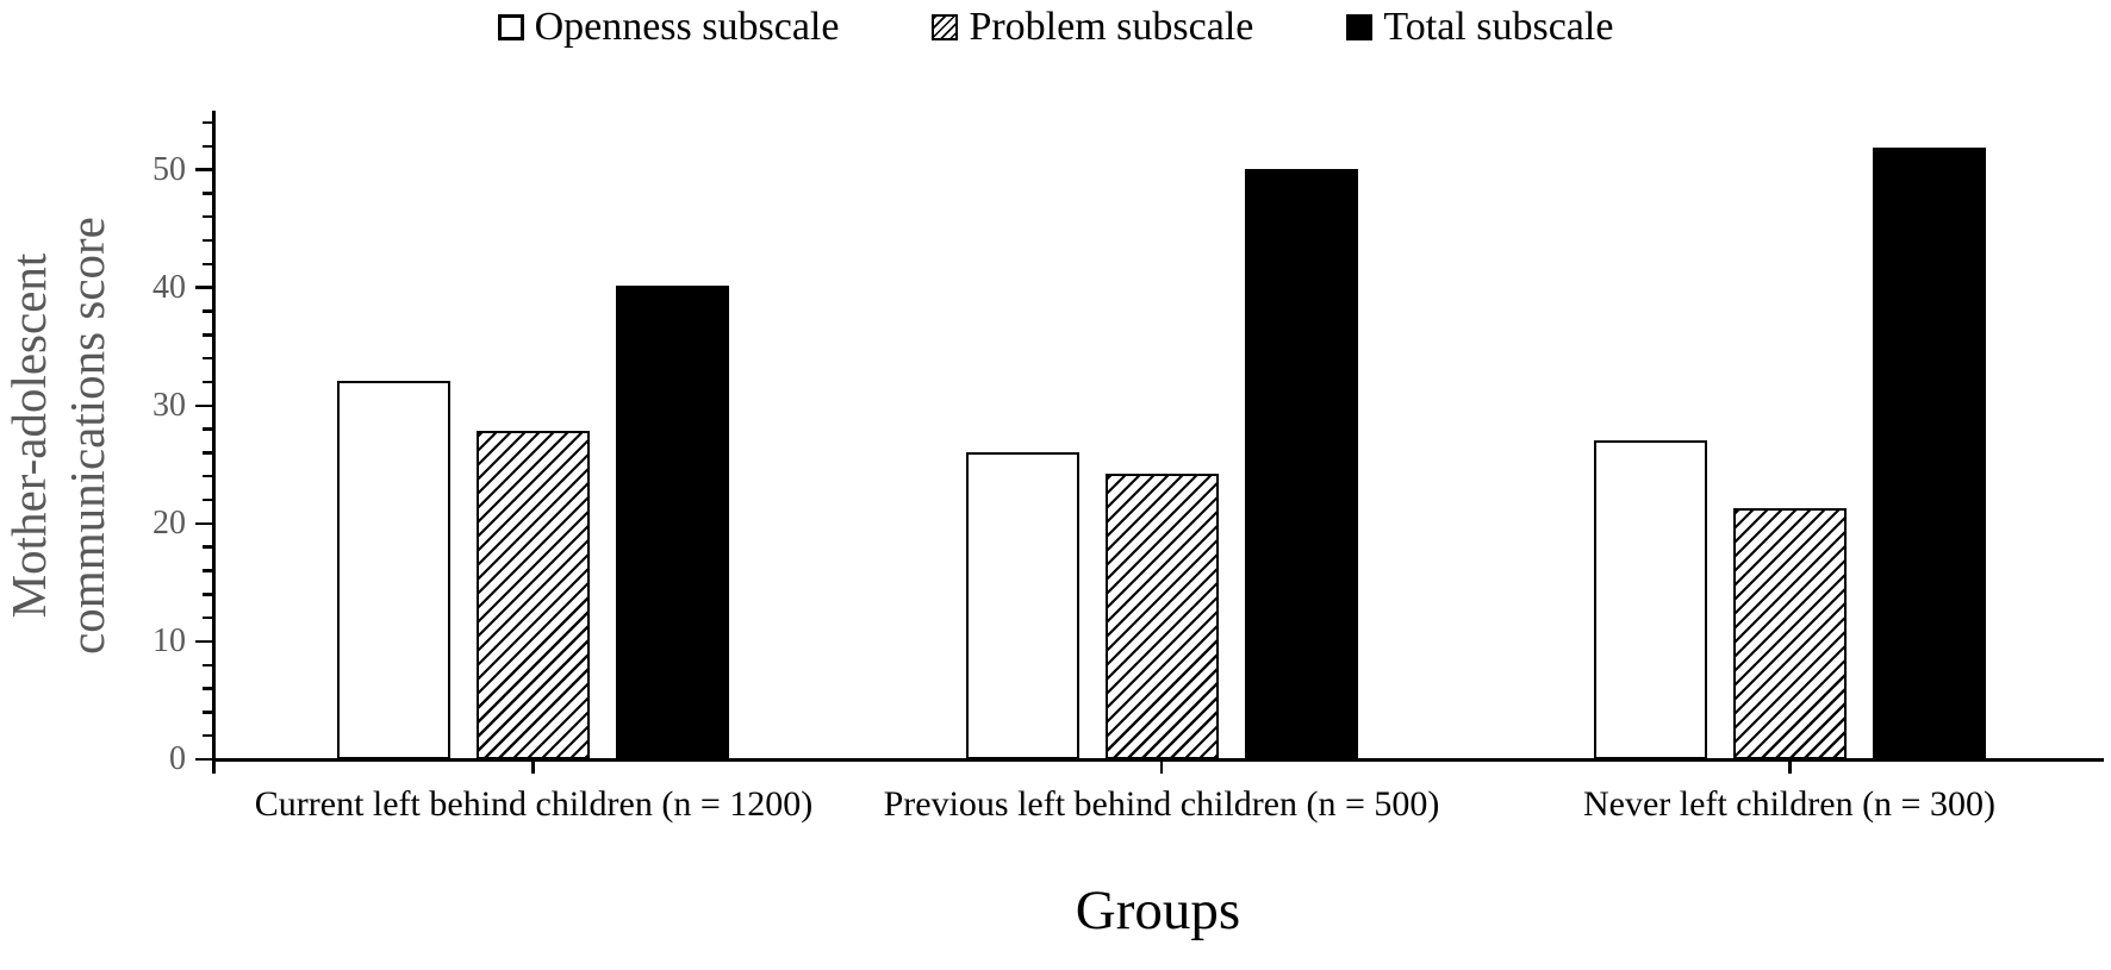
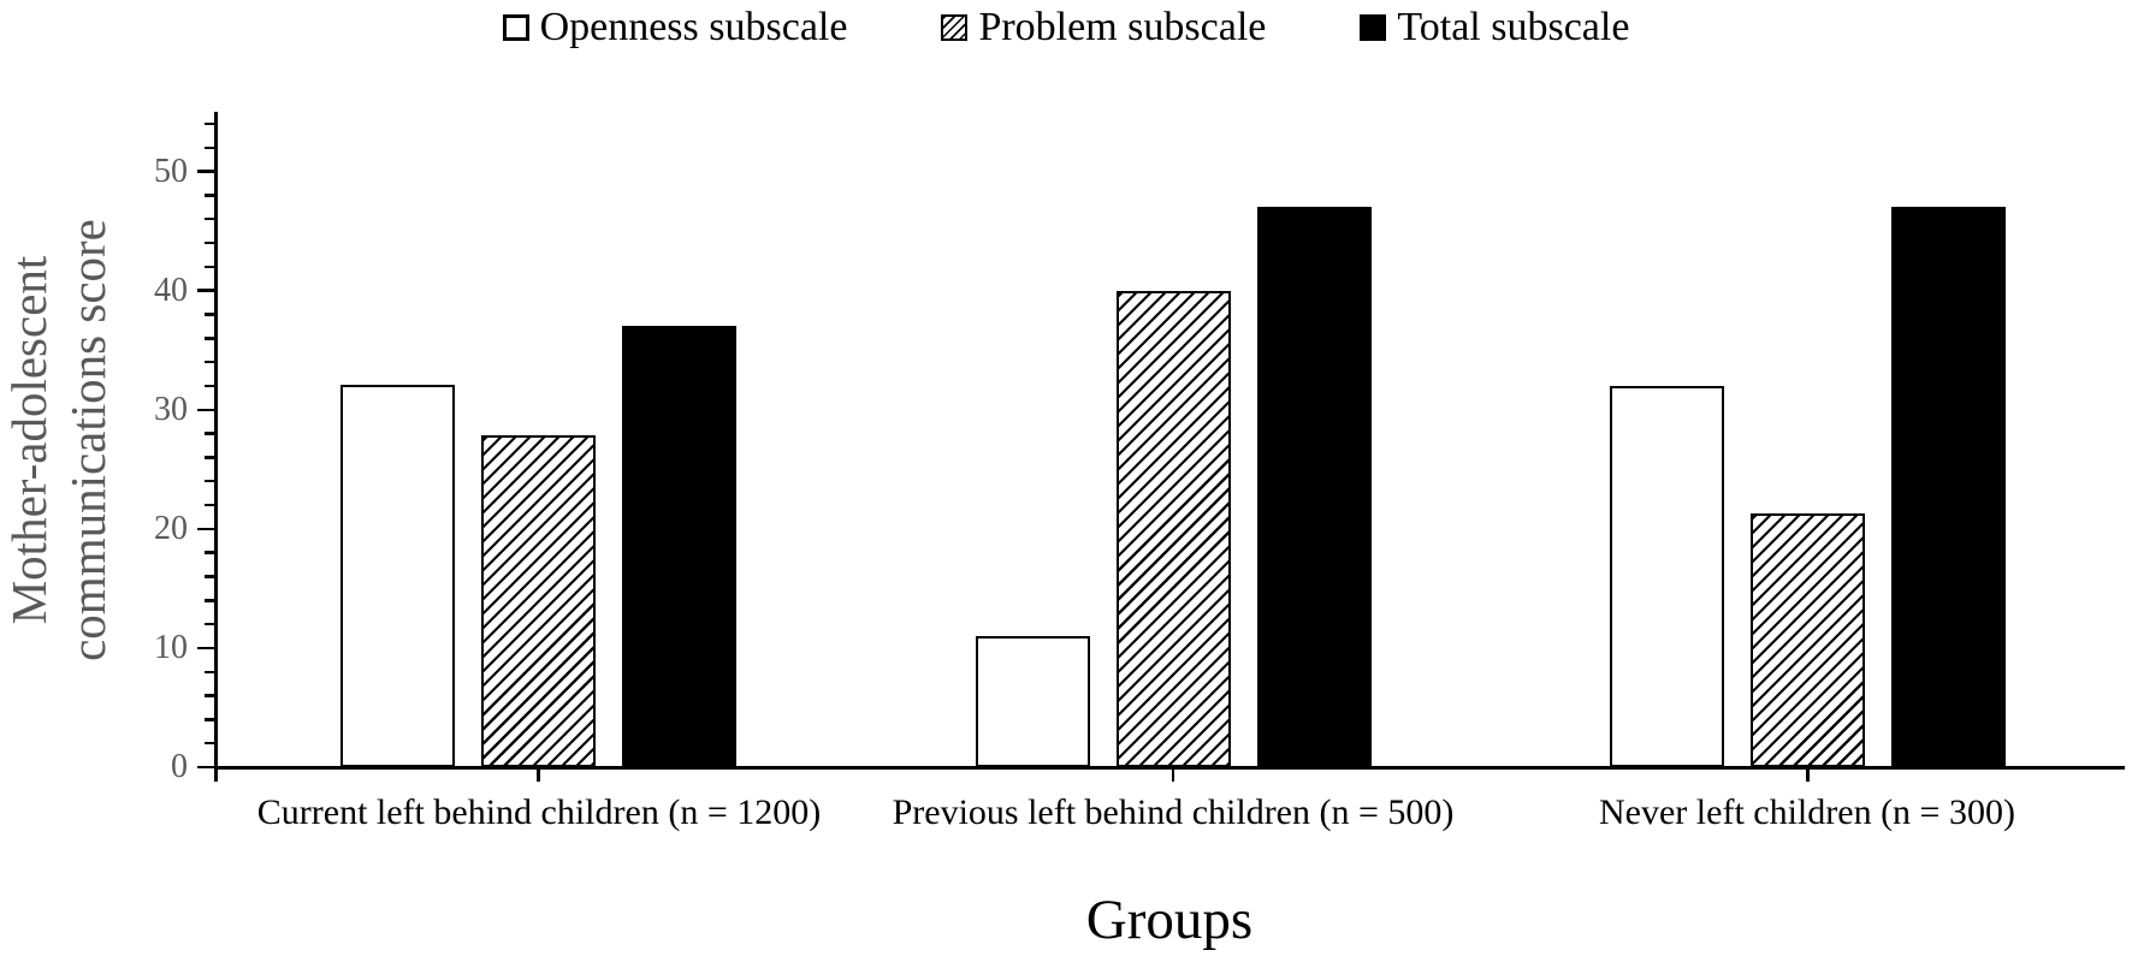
Total subscale/Current left behind children (n = 1200): 40 -> 37
Openness subscale/Previous left behind children (n = 500): 26 -> 11
Problem subscale/Previous left behind children (n = 500): 24 -> 40
Total subscale/Previous left behind children (n = 500): 50 -> 47
Openness subscale/Never left children (n = 300): 27 -> 32
Total subscale/Never left children (n = 300): 52 -> 47
